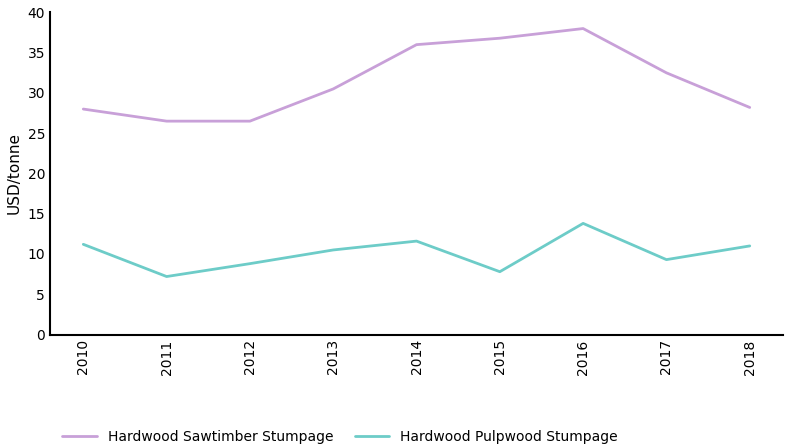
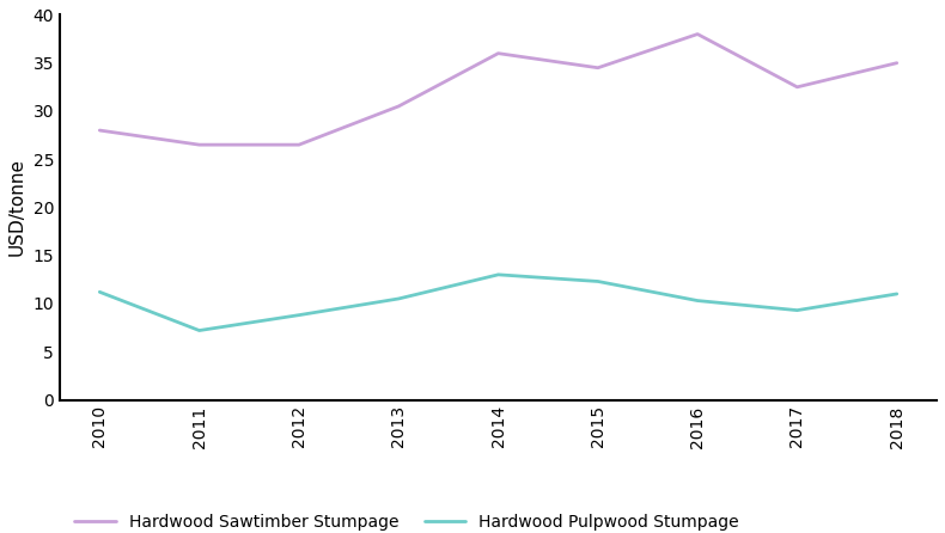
Hardwood Pulpwood Stumpage/2014: 11.6 -> 13.0
Hardwood Sawtimber Stumpage/2015: 36.8 -> 34.5
Hardwood Pulpwood Stumpage/2015: 7.8 -> 12.3
Hardwood Pulpwood Stumpage/2016: 13.8 -> 10.3
Hardwood Sawtimber Stumpage/2018: 28.2 -> 35.0
